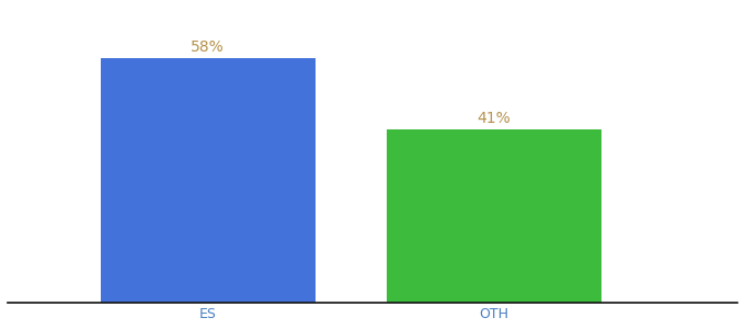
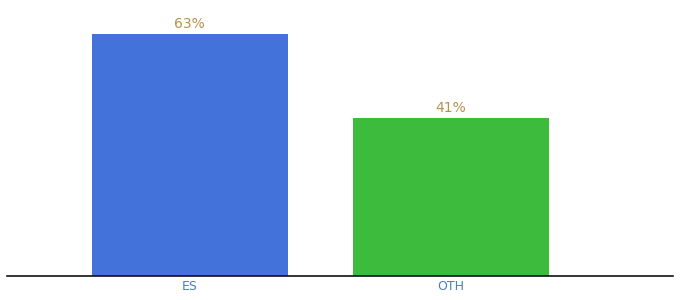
ES: 58% -> 63%
